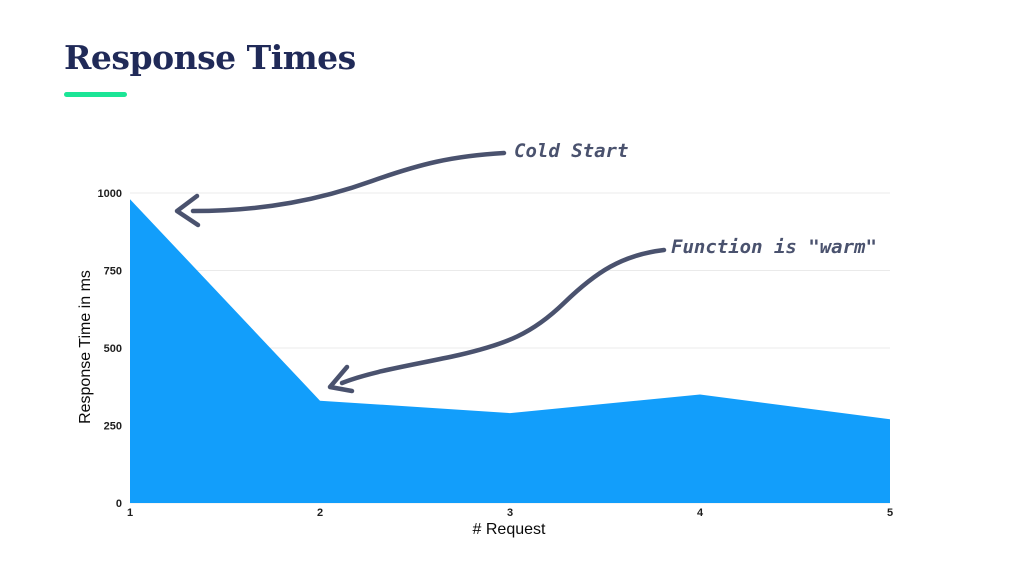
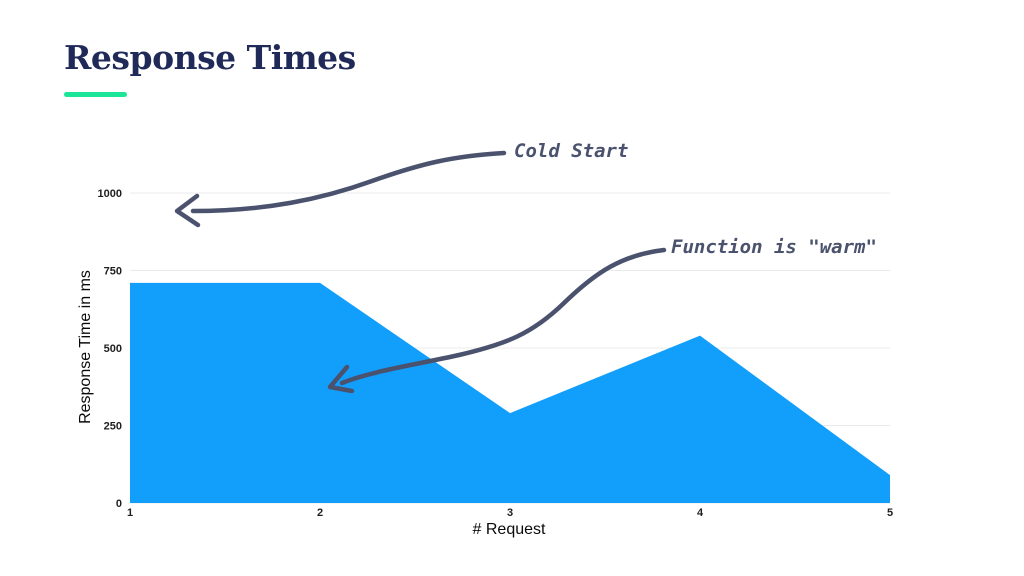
1: 980 -> 710
2: 330 -> 710
4: 350 -> 540
5: 270 -> 90
